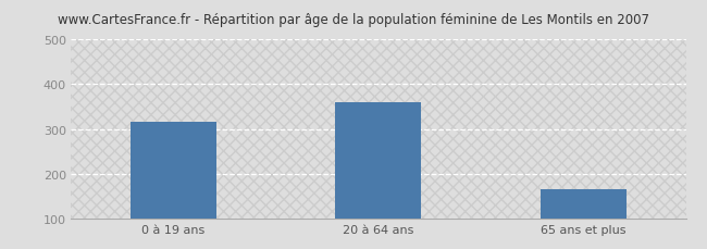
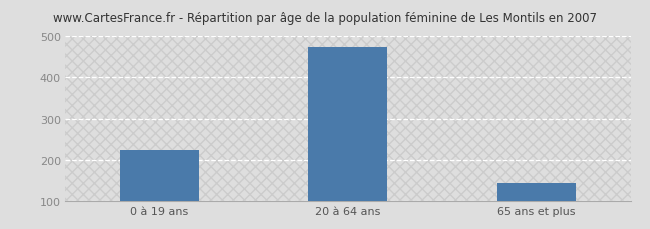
0 à 19 ans: 315 -> 224
20 à 64 ans: 360 -> 474
65 ans et plus: 165 -> 145
